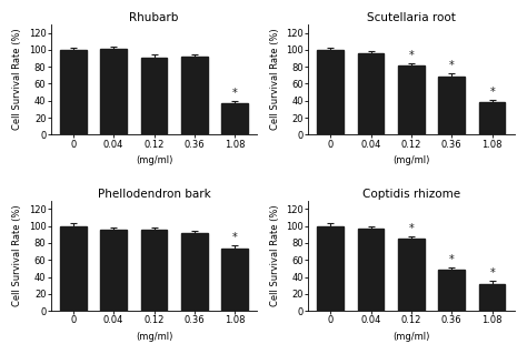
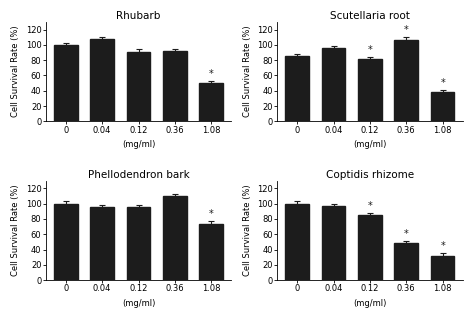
Rhubarb/0.04: 101 -> 108
Rhubarb/1.08: 37 -> 50
Scutellaria root/0: 100 -> 86
Scutellaria root/0.36: 68 -> 106
Phellodendron bark/0.36: 92 -> 110
